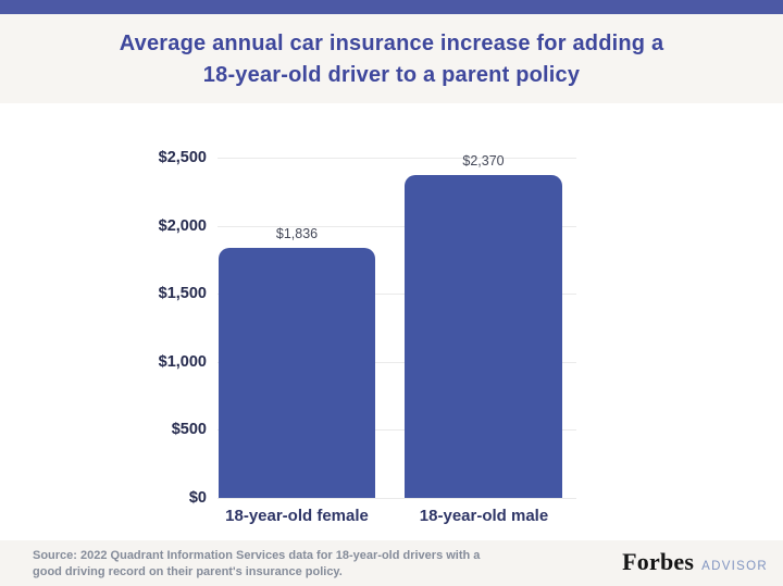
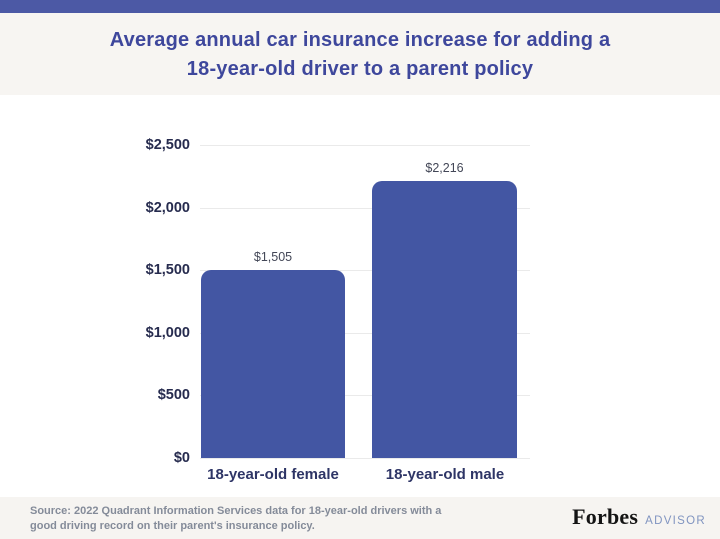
18-year-old female: $1,836 -> $1,505
18-year-old male: $2,370 -> $2,216
